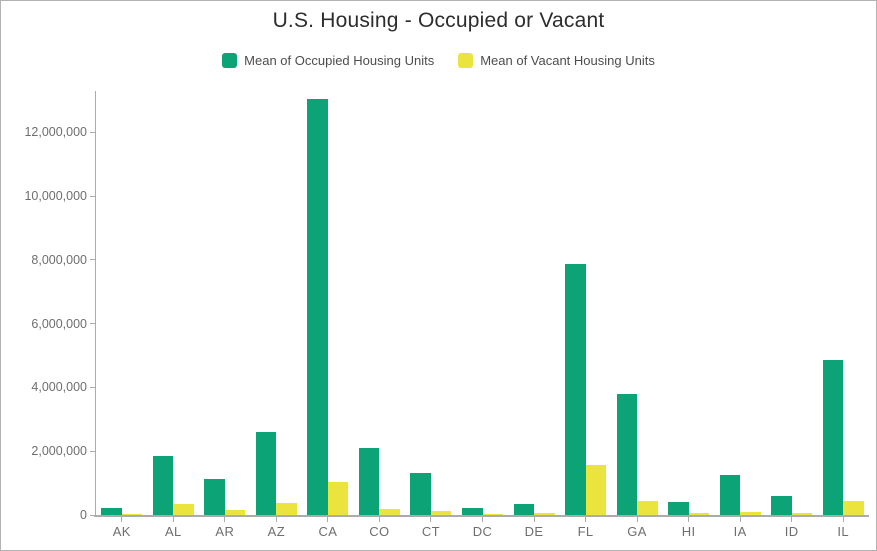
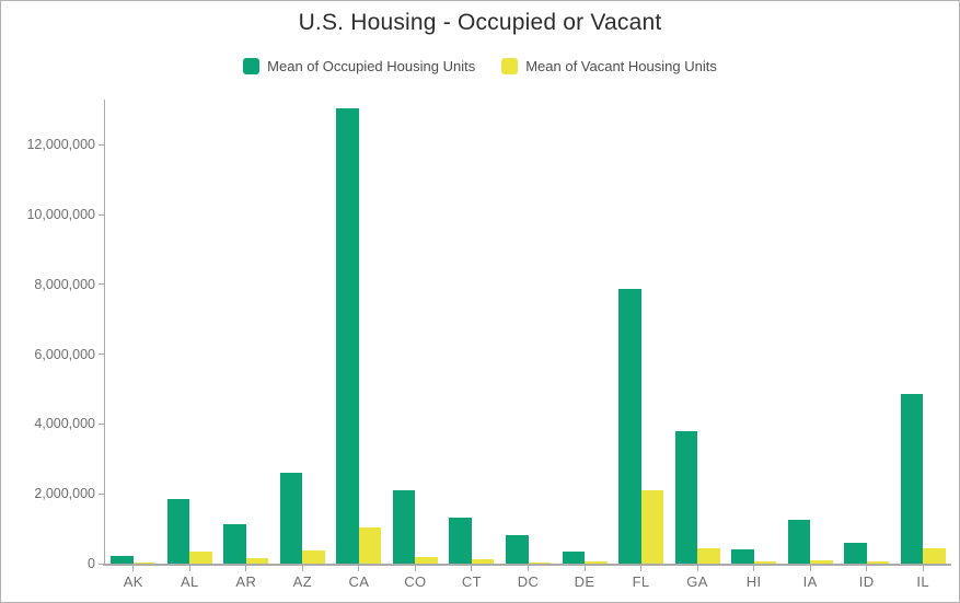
Mean of Occupied Housing Units/DC: 200000 -> 800000
Mean of Vacant Housing Units/FL: 1600000 -> 2100000
